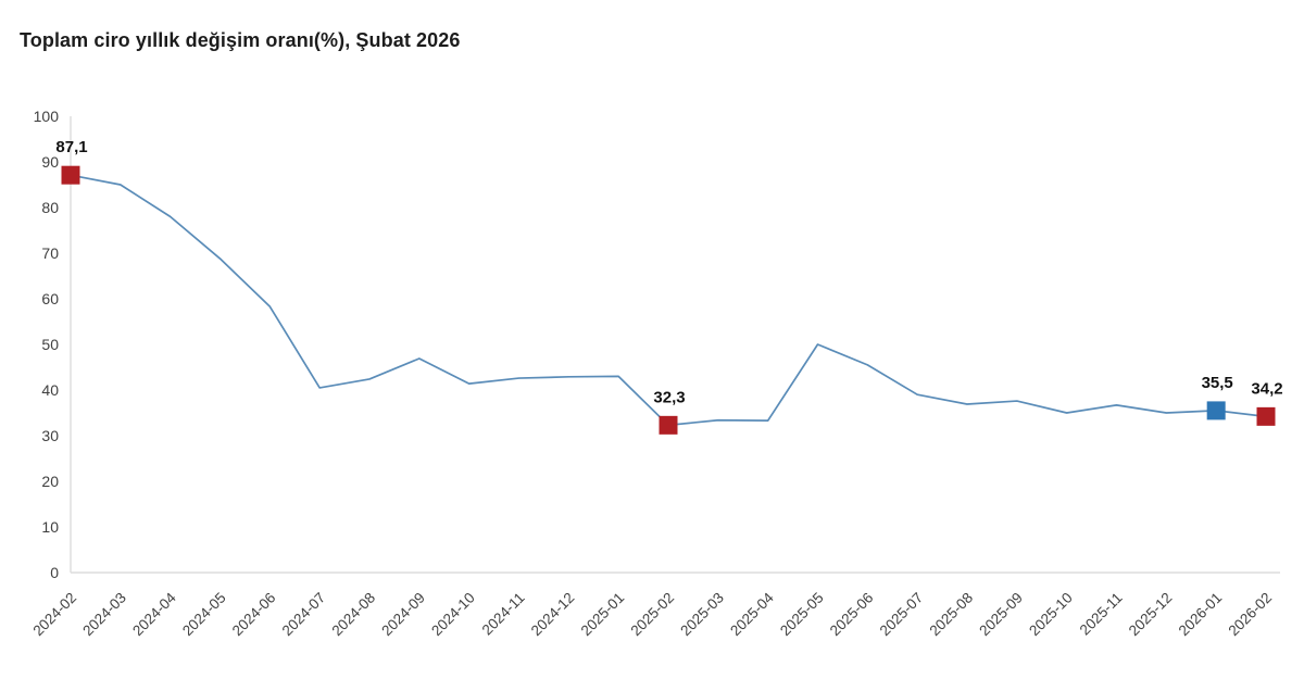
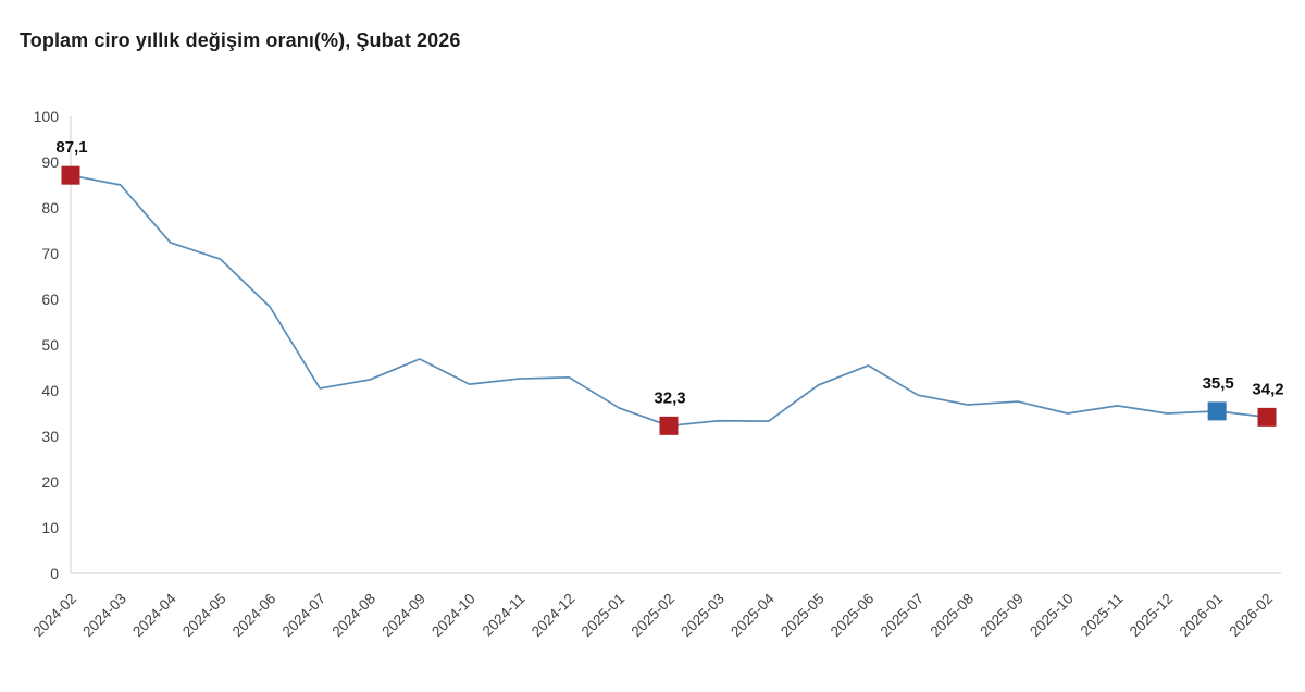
2024-04: 78 -> 72
2025-01: 43 -> 36
2025-05: 50 -> 41
